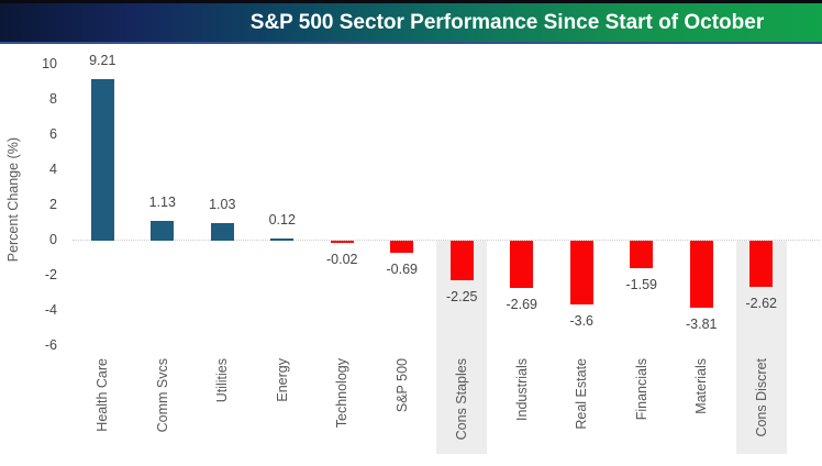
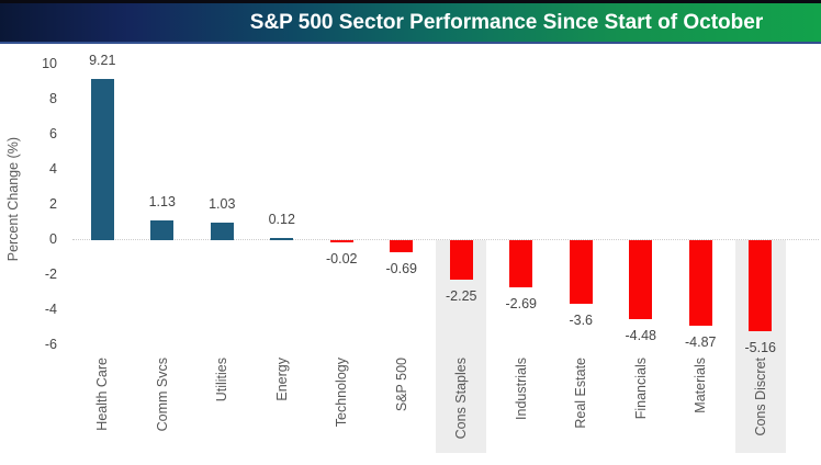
Financials: -1.59 -> -4.48
Materials: -3.81 -> -4.87
Cons Discret: -2.62 -> -5.16
